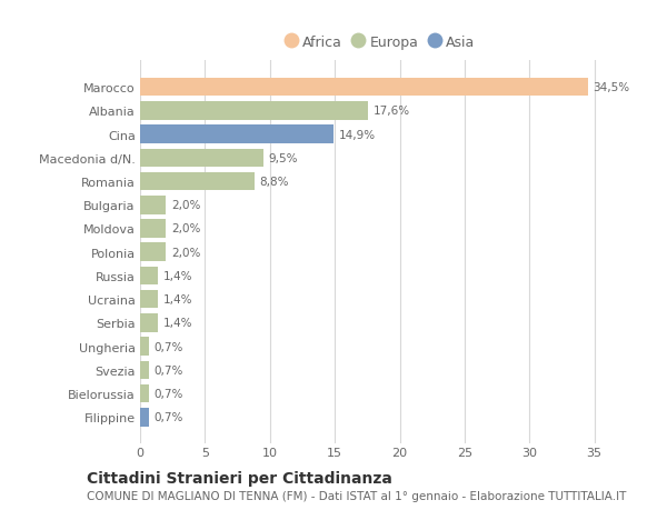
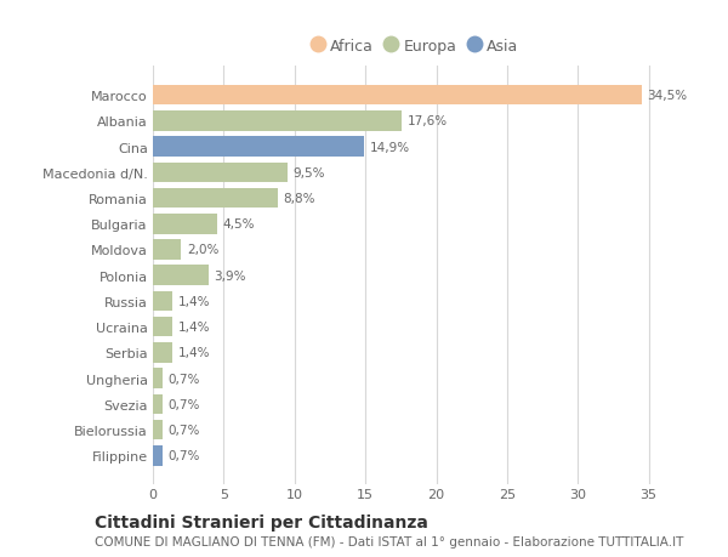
Bulgaria: 2,0% -> 4,5%
Polonia: 2,0% -> 3,9%
